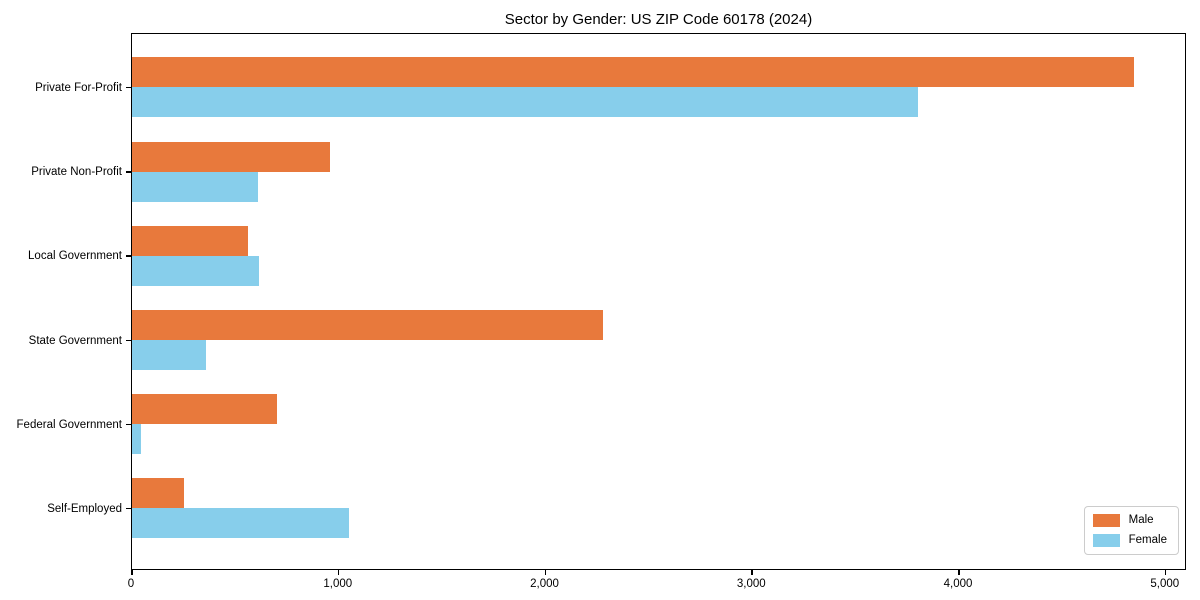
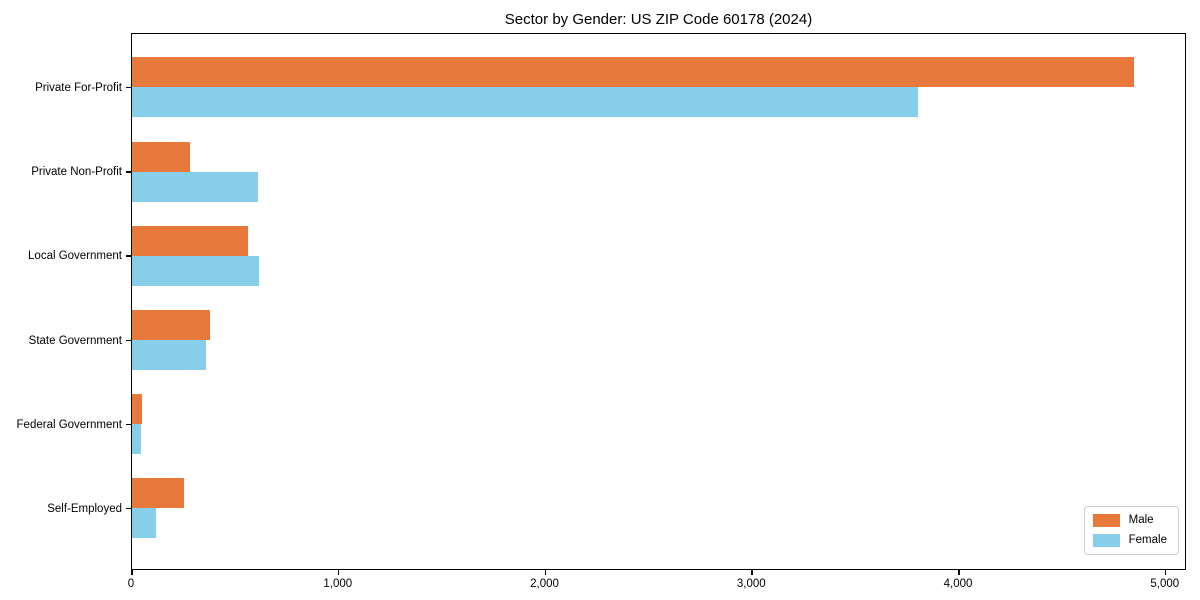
Male/Private Non-Profit: 960 -> 280
Male/State Government: 2280 -> 380
Male/Federal Government: 700 -> 50
Female/Self-Employed: 1050 -> 120
